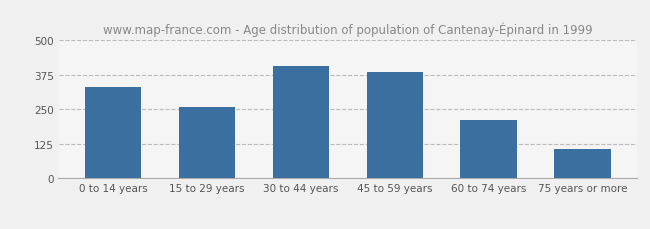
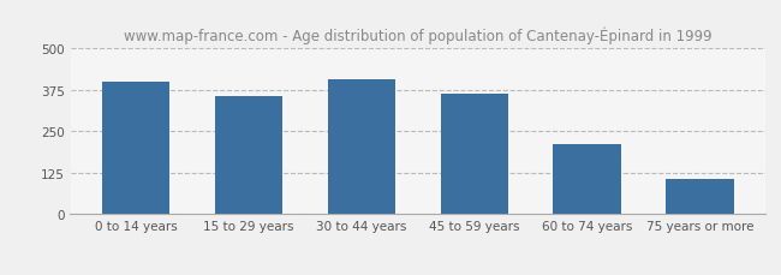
0 to 14 years: 330 -> 400
15 to 29 years: 260 -> 355
45 to 59 years: 385 -> 362
